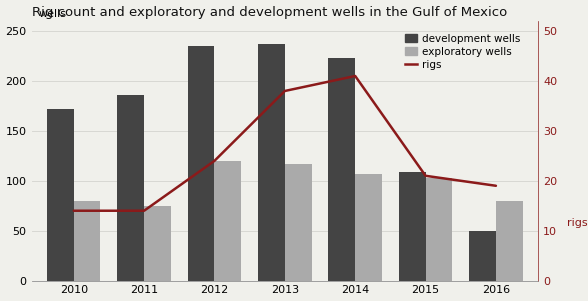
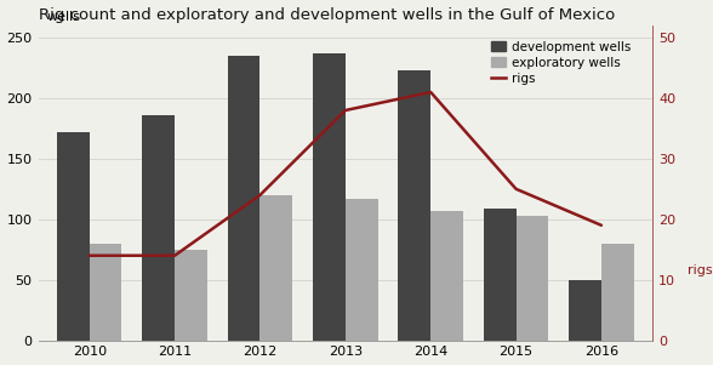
rigs/2015: 21 -> 25
